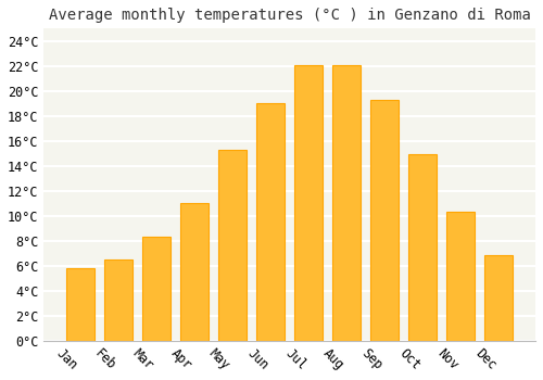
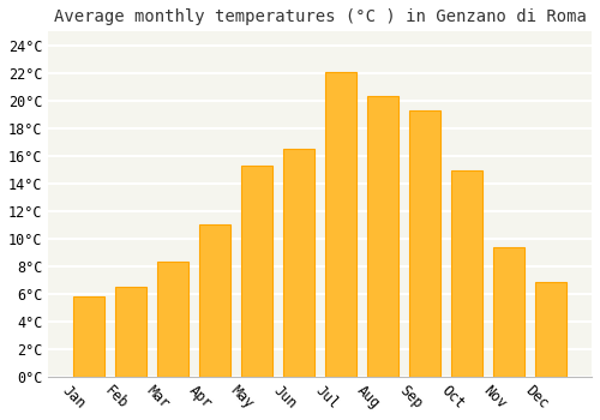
Jun: 19.0°C -> 16.5°C
Aug: 22.1°C -> 20.3°C
Nov: 10.3°C -> 9.4°C
